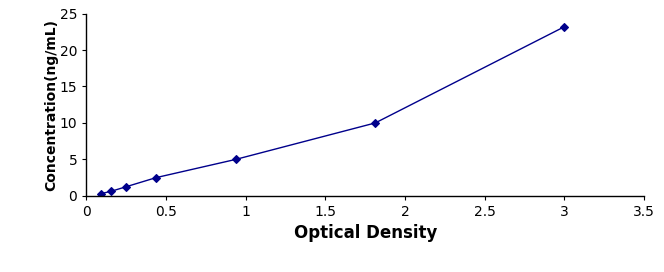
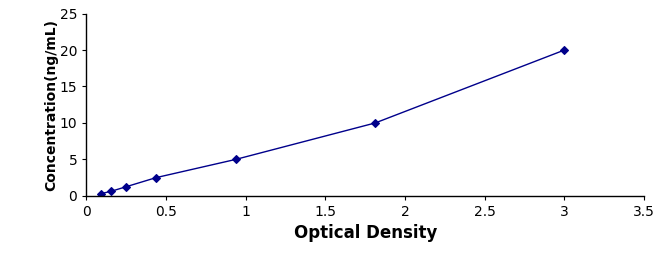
3: 23.2 -> 20.0
